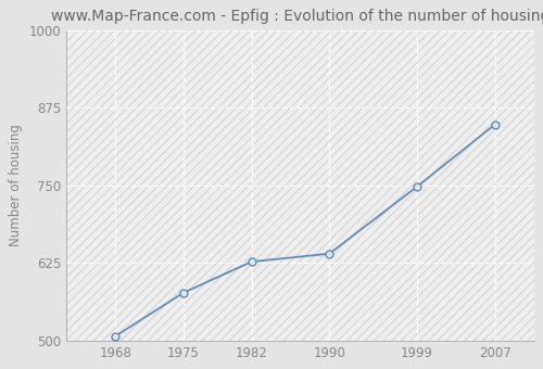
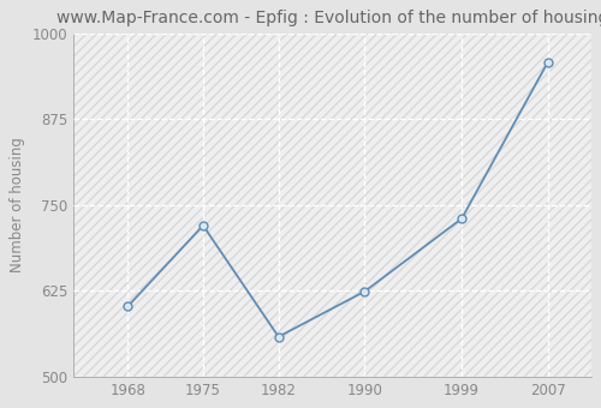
1968: 507 -> 602
1975: 577 -> 720
1982: 627 -> 558
1990: 640 -> 624
1999: 748 -> 730
2007: 848 -> 958
